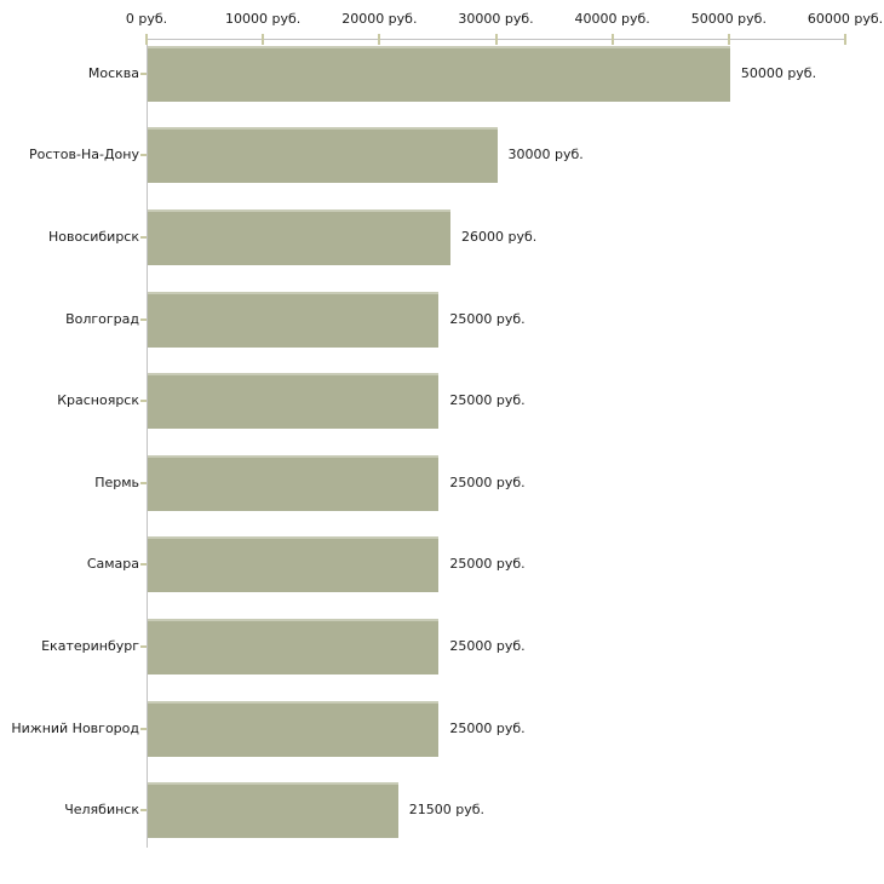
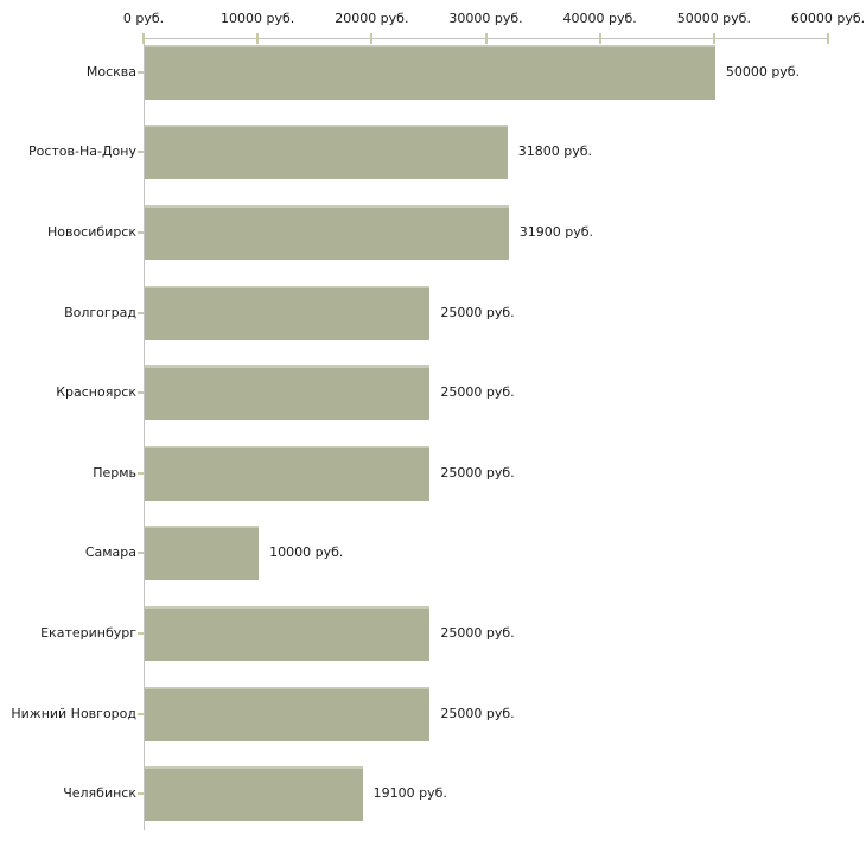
Ростов-На-Дону: 30000 -> 31800
Новосибирск: 26000 -> 31900
Самара: 25000 -> 10000
Челябинск: 21500 -> 19100
